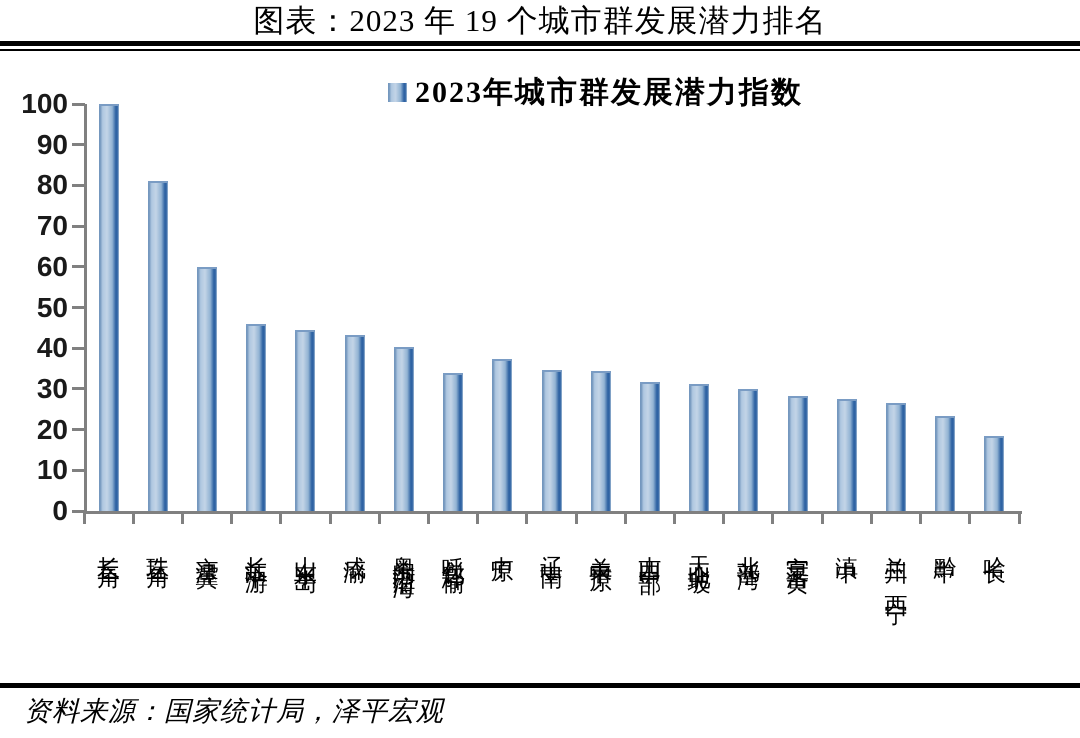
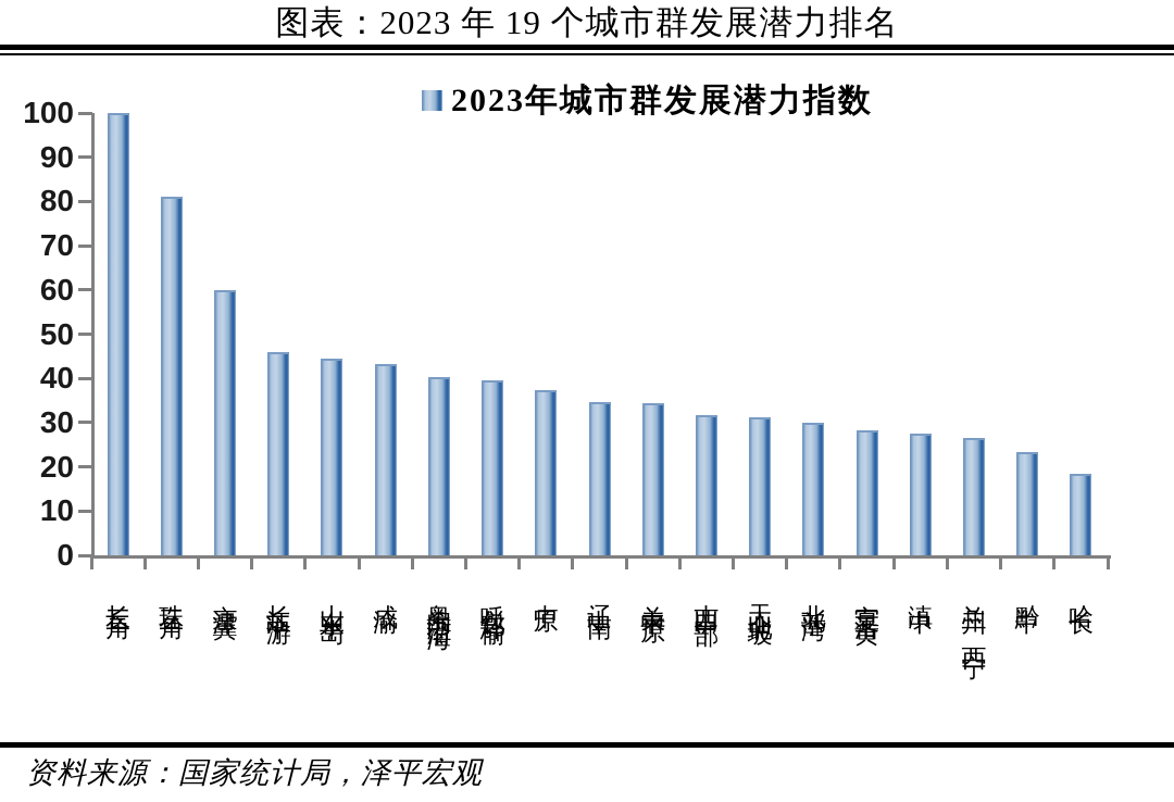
呼包鄂榆: 34 -> 40
